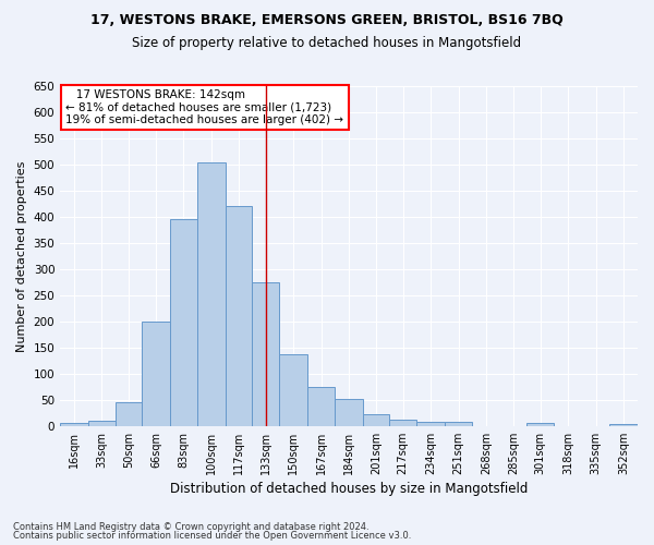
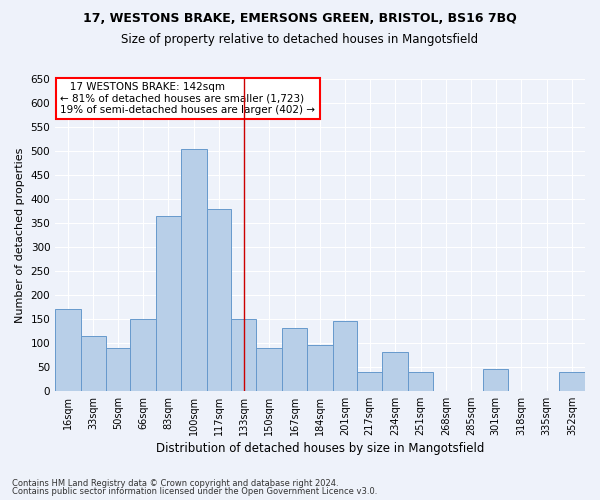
16sqm: 5 -> 170
33sqm: 10 -> 115
50sqm: 45 -> 90
66sqm: 200 -> 150
83sqm: 395 -> 365
117sqm: 420 -> 380
133sqm: 275 -> 150
150sqm: 138 -> 90
167sqm: 75 -> 130
184sqm: 52 -> 95
201sqm: 22 -> 145
217sqm: 13 -> 40
234sqm: 9 -> 80
251sqm: 8 -> 40
301sqm: 6 -> 45
352sqm: 3 -> 40
